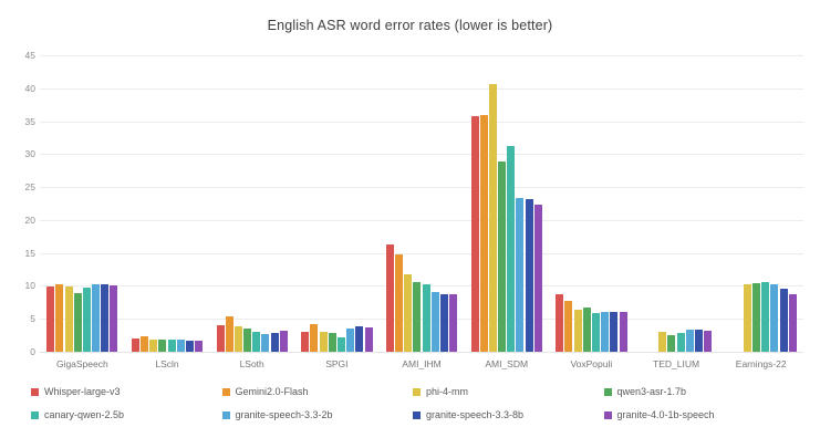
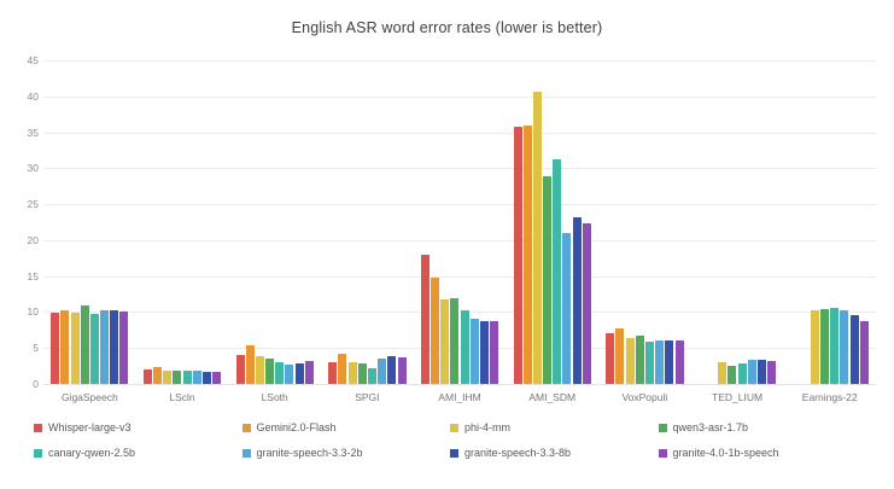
qwen3-asr-1.7b/GigaSpeech: 9 -> 11
Whisper-large-v3/AMI_IHM: 16 -> 18
qwen3-asr-1.7b/AMI_IHM: 10 -> 12
granite-speech-3.3-2b/AMI_SDM: 23 -> 21
Whisper-large-v3/VoxPopuli: 9 -> 7
